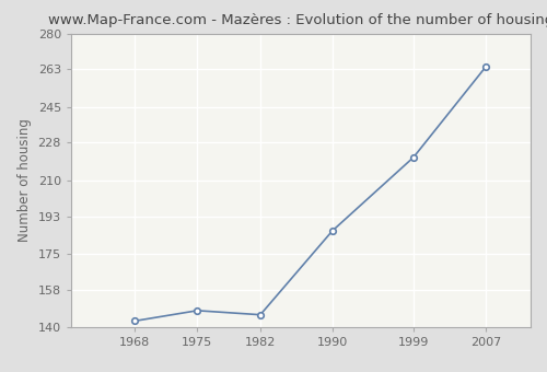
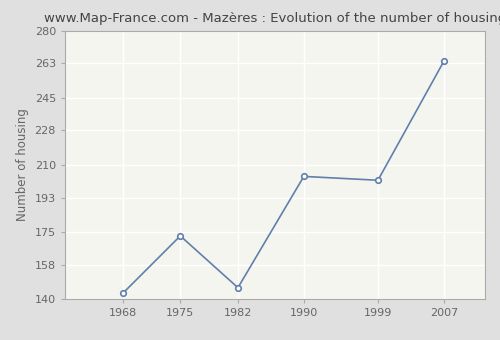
1975: 148 -> 173
1990: 186 -> 204
1999: 221 -> 202
